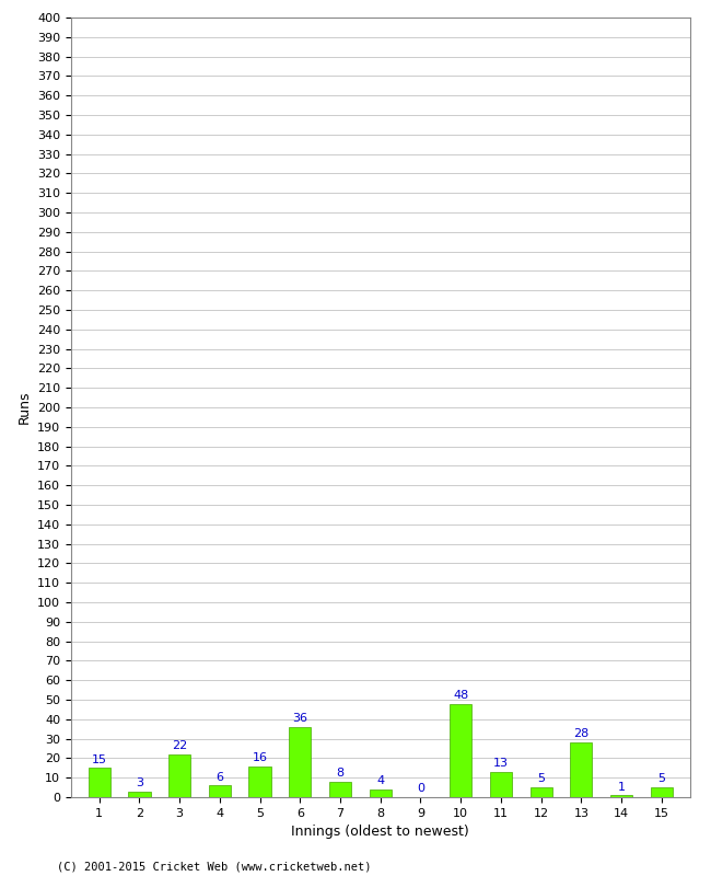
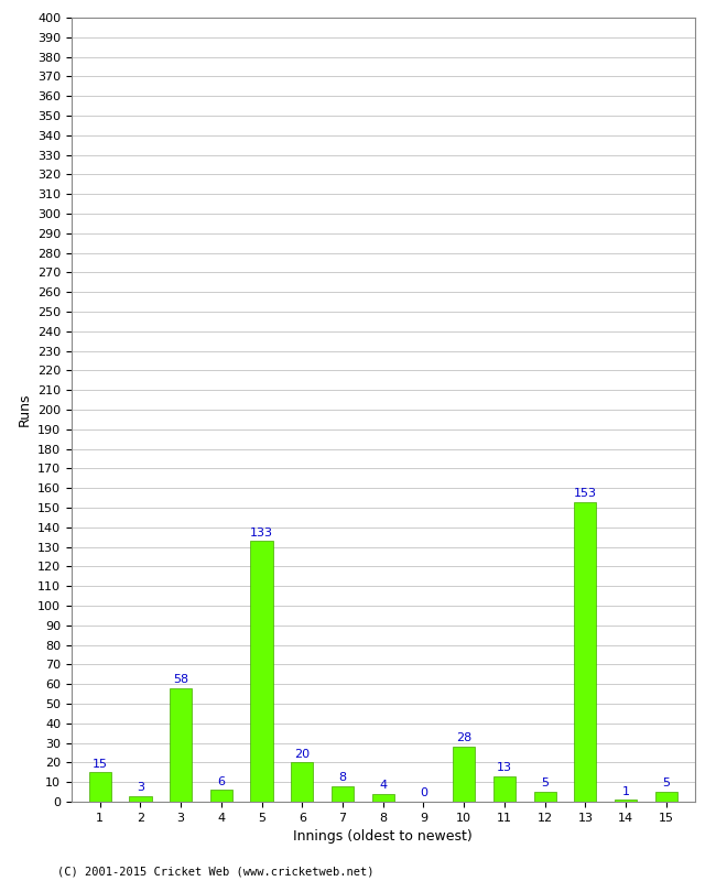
3: 22 -> 58
5: 16 -> 133
6: 36 -> 20
10: 48 -> 28
13: 28 -> 153
